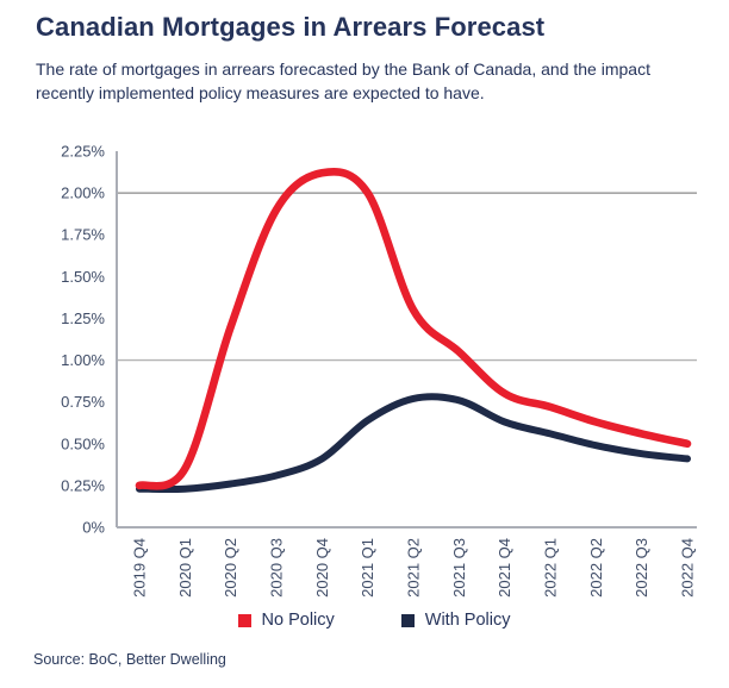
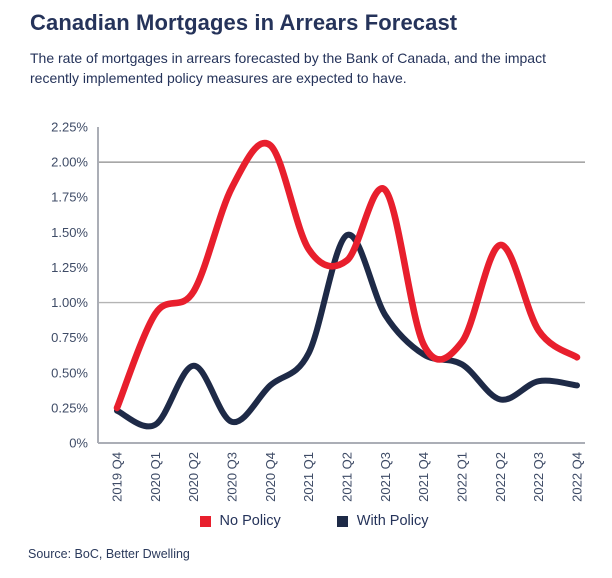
No Policy/2020 Q1: 0.35% -> 0.92%
With Policy/2020 Q1: 0.23% -> 0.13%
No Policy/2020 Q2: 1.20% -> 1.08%
With Policy/2020 Q2: 0.26% -> 0.55%
No Policy/2020 Q3: 1.90% -> 1.82%
With Policy/2020 Q3: 0.31% -> 0.15%
No Policy/2021 Q1: 2.00% -> 1.38%
With Policy/2021 Q2: 0.77% -> 1.48%
No Policy/2021 Q3: 1.05% -> 1.80%
With Policy/2021 Q3: 0.76% -> 0.91%
No Policy/2021 Q4: 0.80% -> 0.70%
No Policy/2022 Q2: 0.63% -> 1.41%
With Policy/2022 Q2: 0.49% -> 0.31%
No Policy/2022 Q3: 0.56% -> 0.80%
No Policy/2022 Q4: 0.50% -> 0.61%
